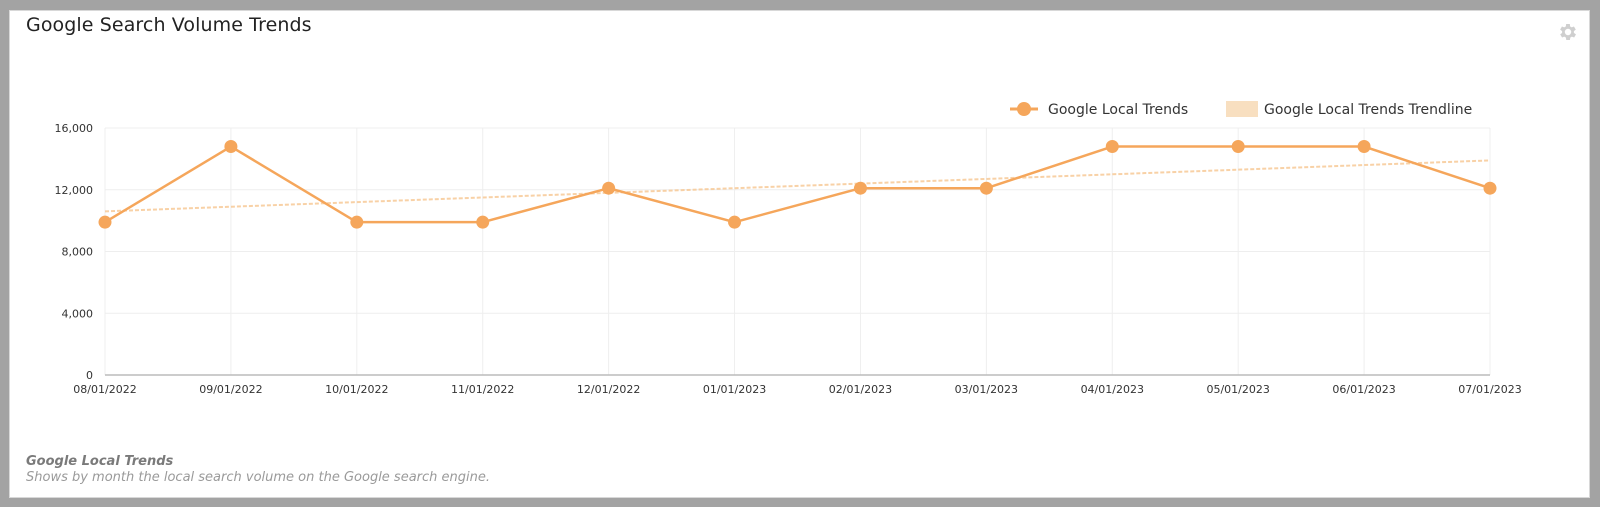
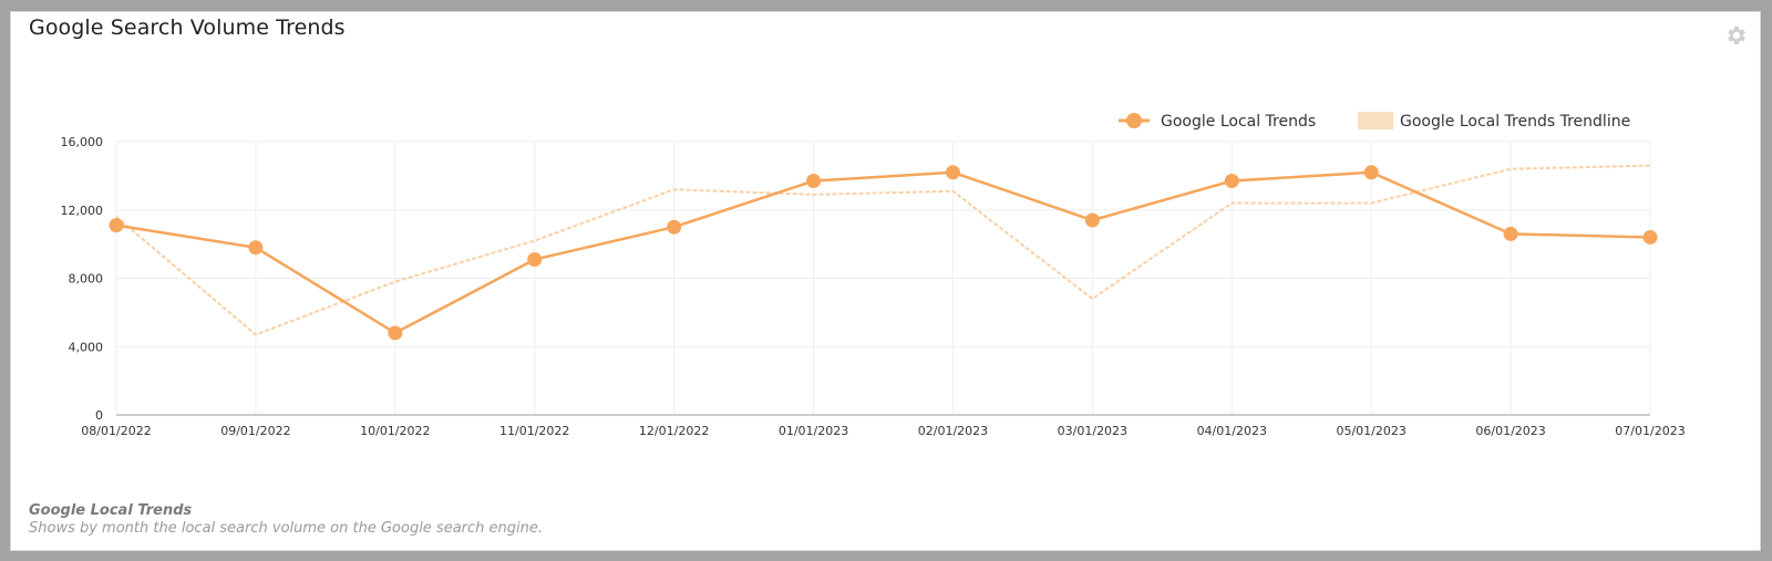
Google Local Trends/08/01/2022: 9900 -> 11100
Google Local Trends Trendline/08/01/2022: 10600 -> 11600
Google Local Trends/09/01/2022: 14800 -> 9800
Google Local Trends Trendline/09/01/2022: 10900 -> 4700
Google Local Trends/10/01/2022: 9900 -> 4800
Google Local Trends Trendline/10/01/2022: 11200 -> 7800
Google Local Trends/11/01/2022: 9900 -> 9100
Google Local Trends Trendline/11/01/2022: 11500 -> 10200
Google Local Trends/12/01/2022: 12100 -> 11000
Google Local Trends Trendline/12/01/2022: 11800 -> 13200
Google Local Trends/01/01/2023: 9900 -> 13700
Google Local Trends Trendline/01/01/2023: 12100 -> 12900
Google Local Trends/02/01/2023: 12100 -> 14200
Google Local Trends Trendline/02/01/2023: 12400 -> 13100
Google Local Trends/03/01/2023: 12100 -> 11400
Google Local Trends Trendline/03/01/2023: 12700 -> 6800
Google Local Trends/04/01/2023: 14800 -> 13700
Google Local Trends Trendline/04/01/2023: 13000 -> 12400
Google Local Trends/05/01/2023: 14800 -> 14200
Google Local Trends Trendline/05/01/2023: 13300 -> 12400
Google Local Trends/06/01/2023: 14800 -> 10600
Google Local Trends Trendline/06/01/2023: 13600 -> 14400
Google Local Trends/07/01/2023: 12100 -> 10400
Google Local Trends Trendline/07/01/2023: 13900 -> 14600
